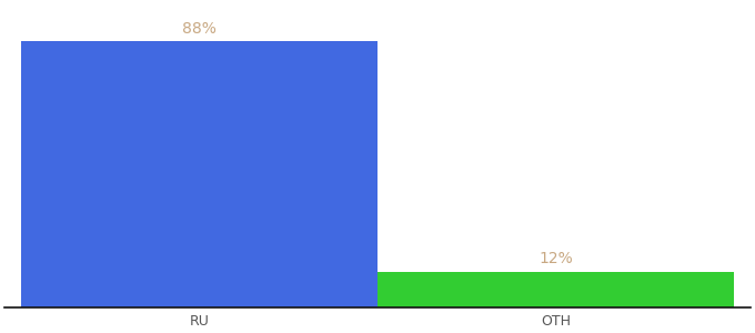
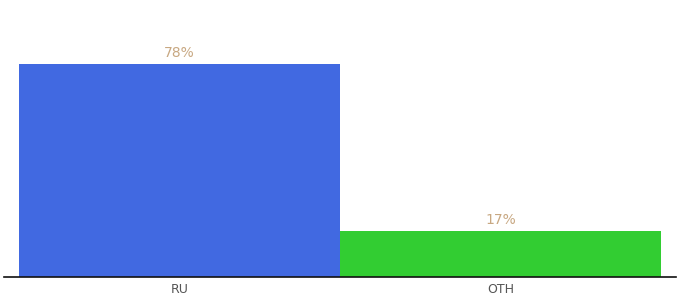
RU: 88% -> 78%
OTH: 12% -> 17%
